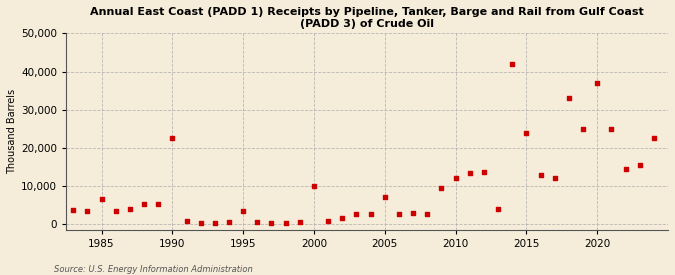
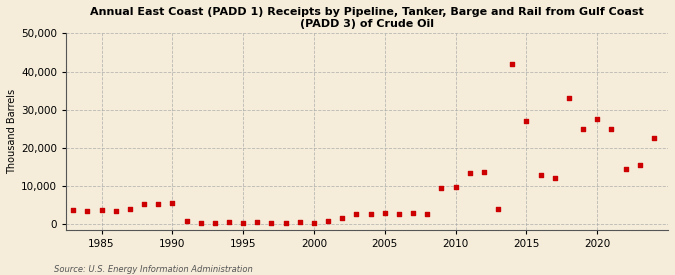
1985: 6,500 -> 3,600
1990: 22,500 -> 5,400
1995: 3,500 -> 400
2000: 10,000 -> 400
2005: 7,000 -> 2,800
2010: 12,000 -> 9,700
2015: 24,000 -> 27,000
2020: 37,000 -> 27,500
